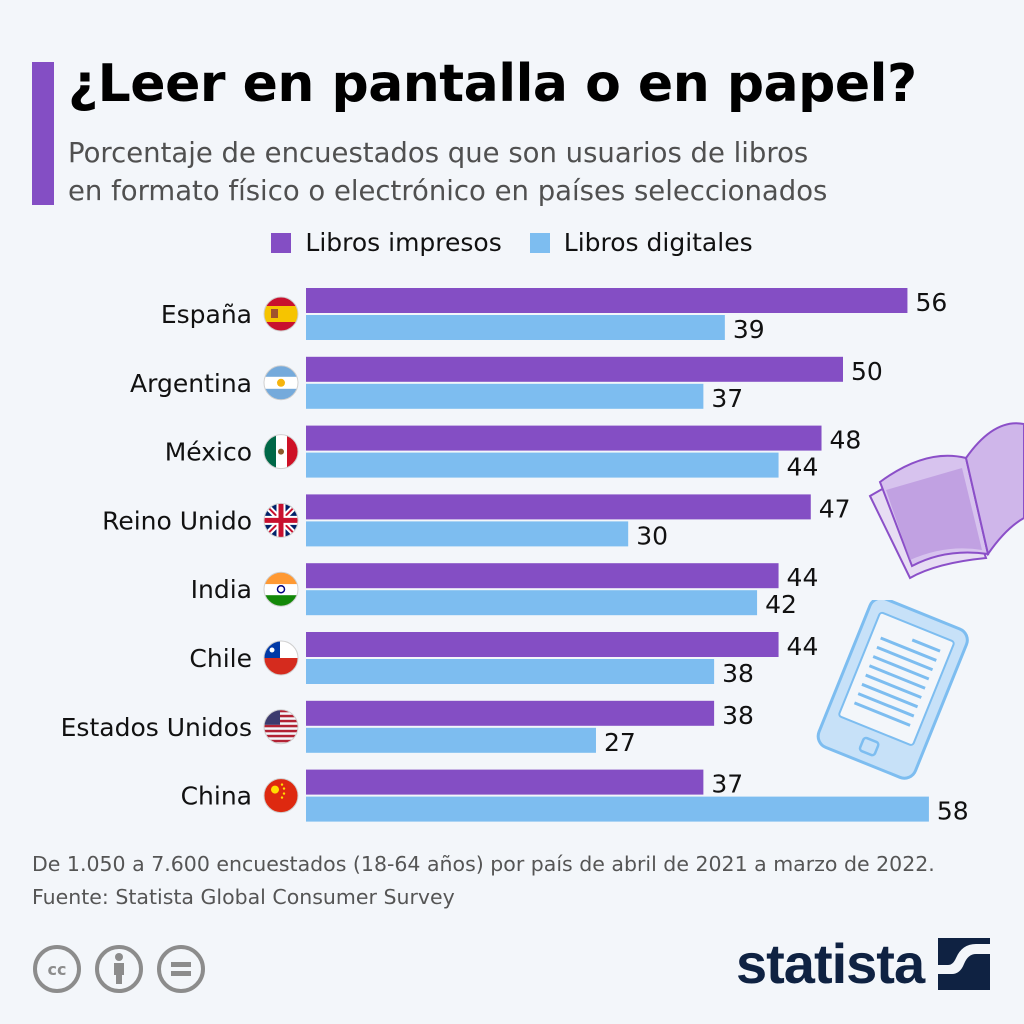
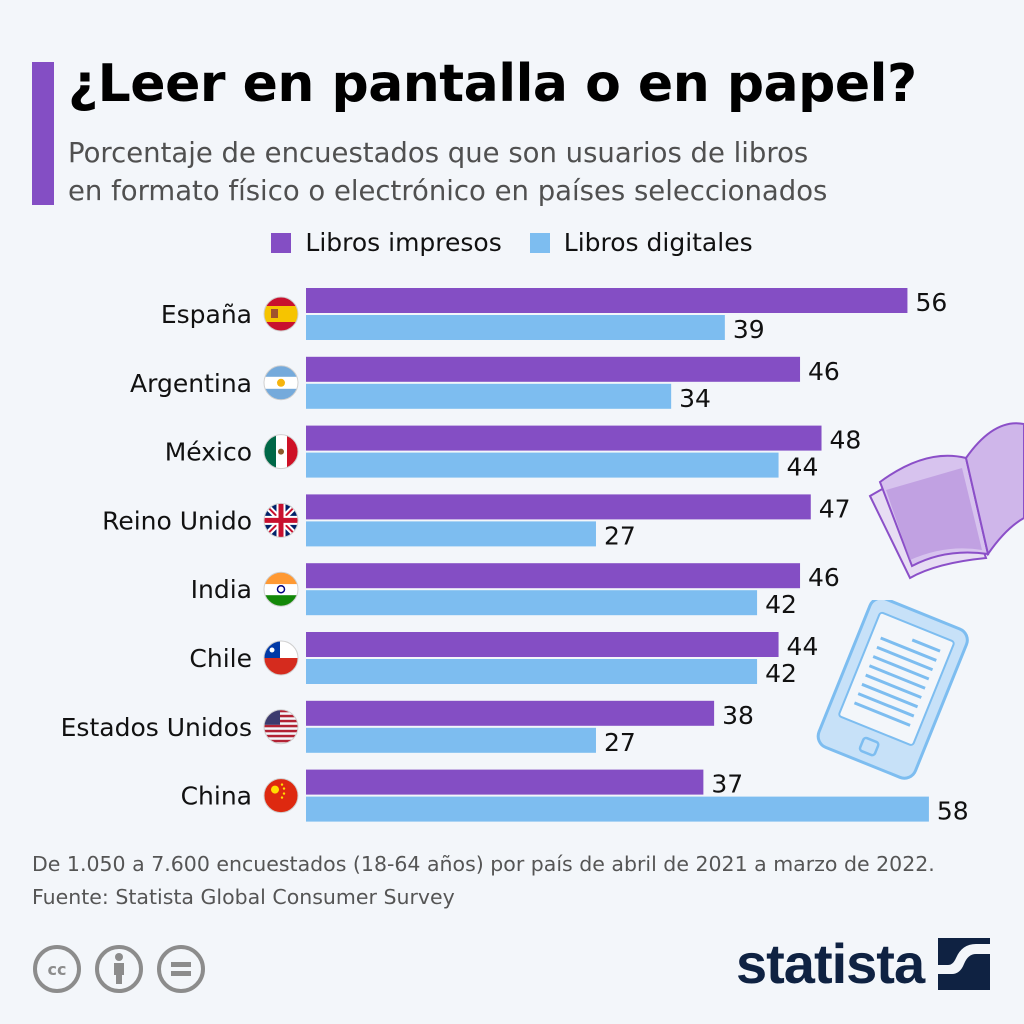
Libros impresos/Argentina: 50 -> 46
Libros digitales/Argentina: 37 -> 34
Libros digitales/Reino Unido: 30 -> 27
Libros impresos/India: 44 -> 46
Libros digitales/Chile: 38 -> 42
